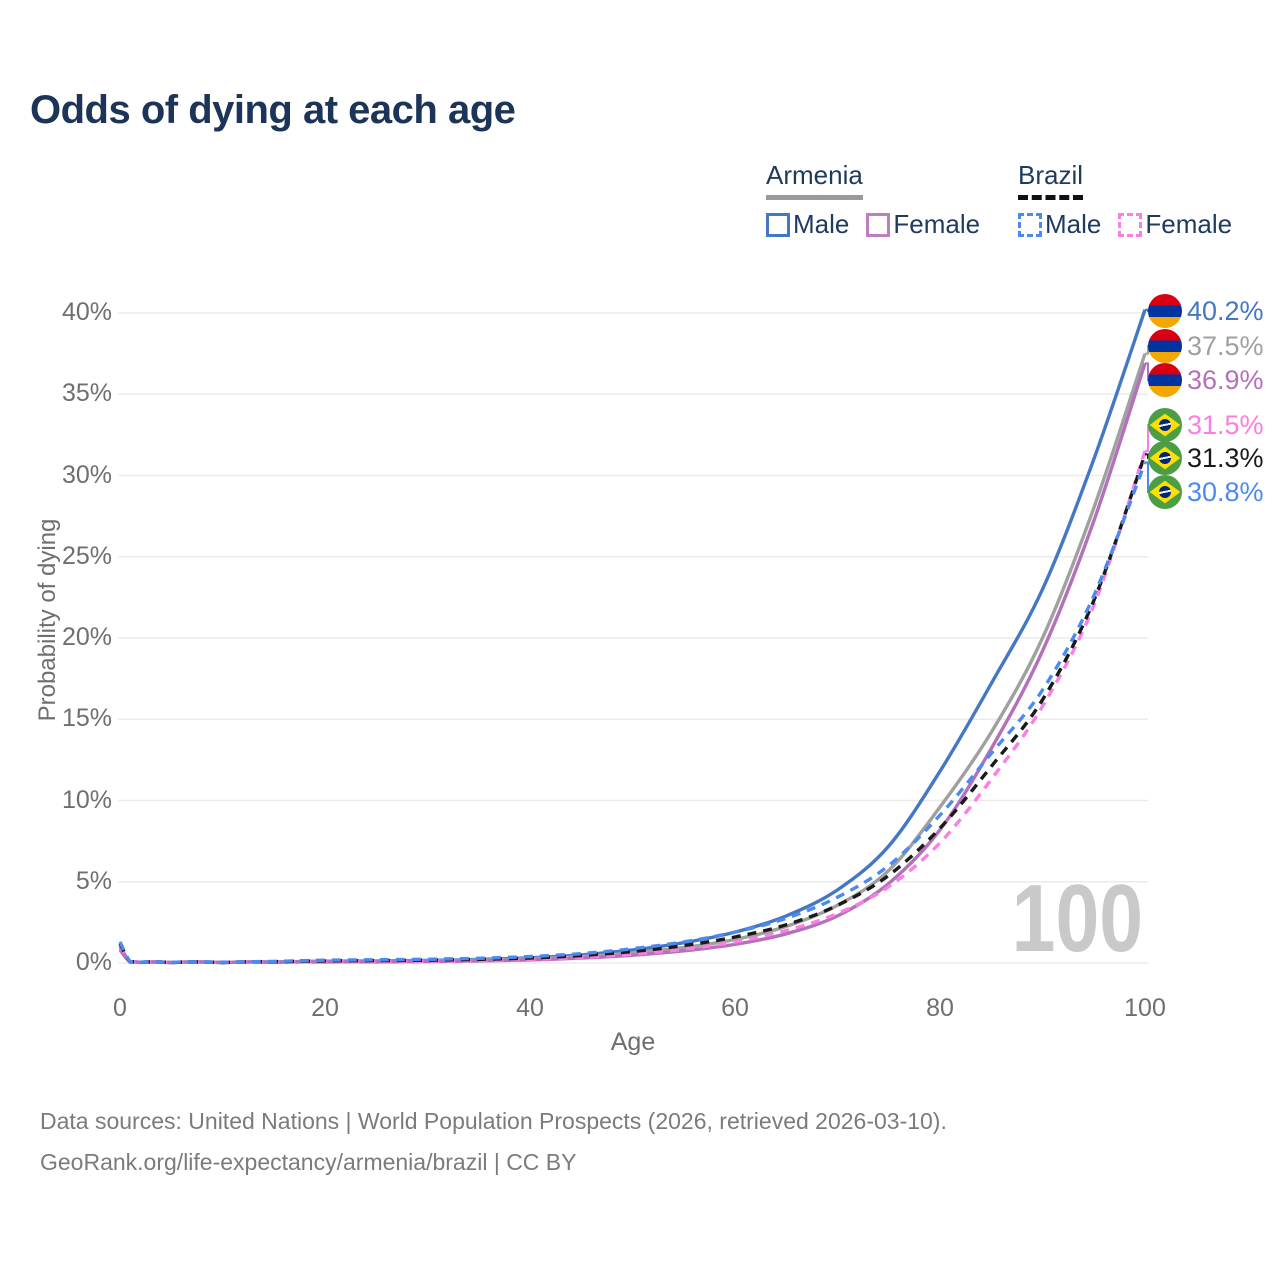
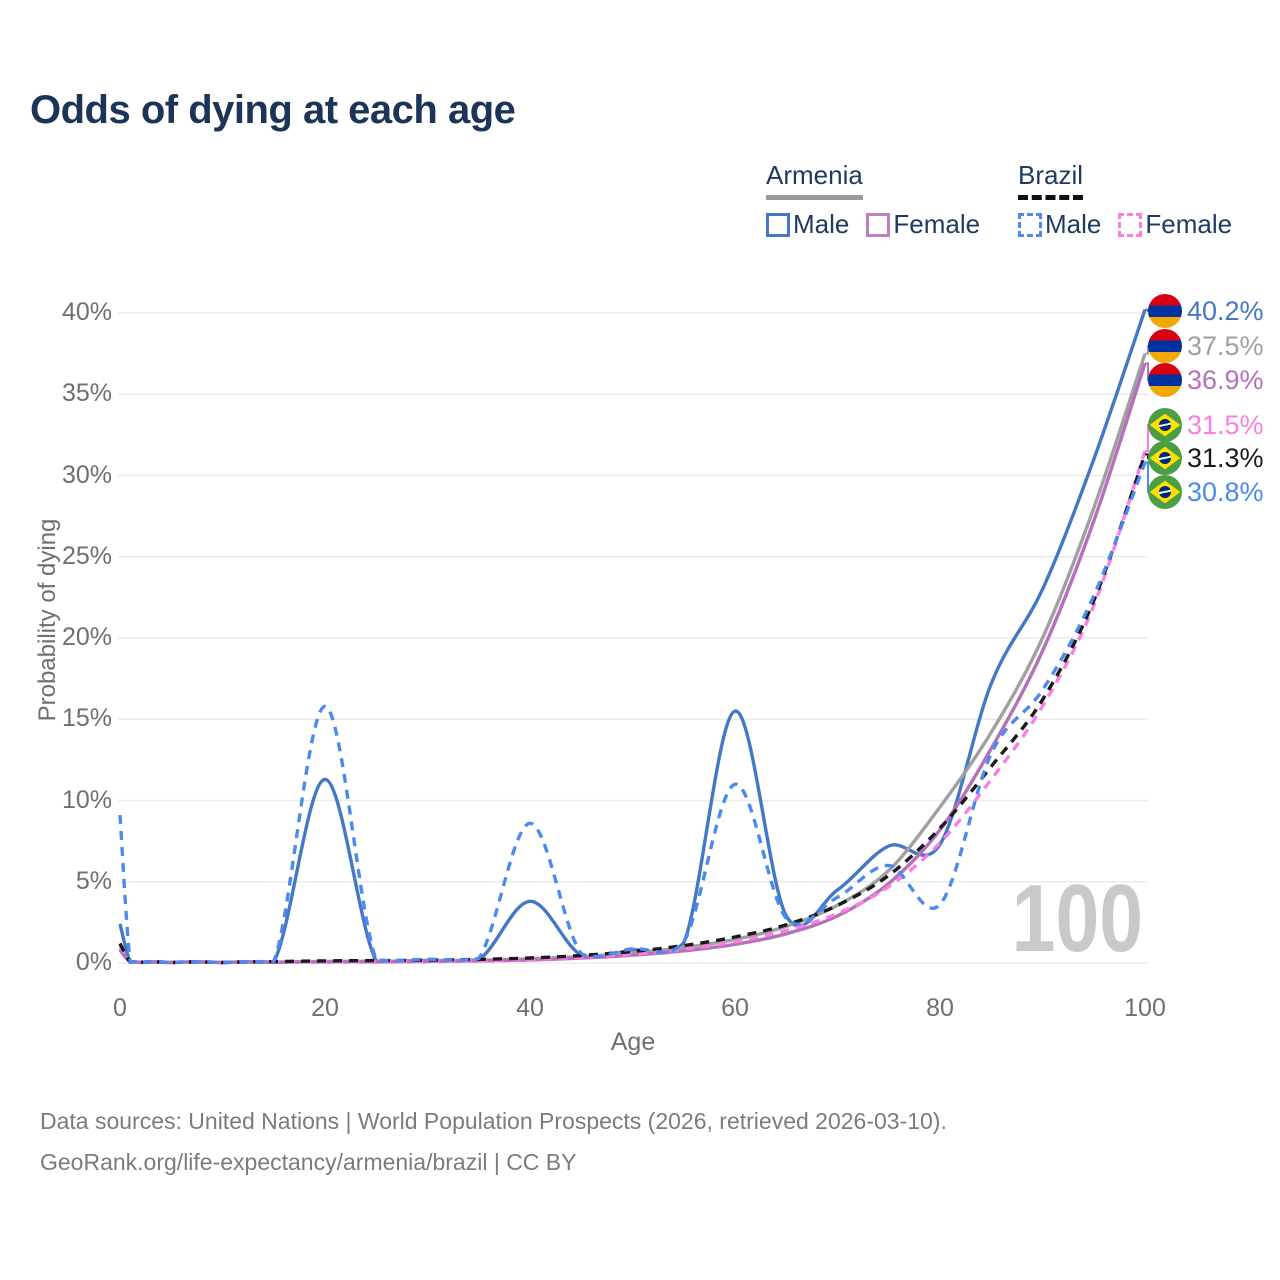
Armenia Male/0: 1.0% -> 2.4%
Brazil Male/0: 1.3% -> 9.1%
Armenia Male/20: 0.1% -> 11.3%
Brazil Male/20: 0.2% -> 15.8%
Armenia Male/40: 0.3% -> 3.8%
Brazil Male/40: 0.4% -> 8.6%
Armenia Male/60: 1.9% -> 15.5%
Brazil Male/60: 1.9% -> 11.0%
Armenia Male/80: 11.8% -> 7.3%
Brazil Male/80: 9.1% -> 3.6%
